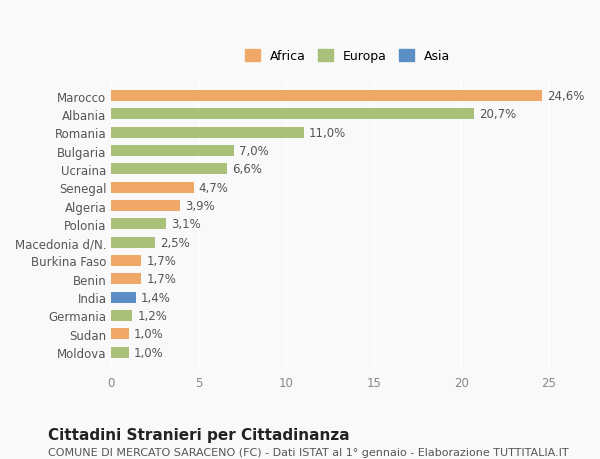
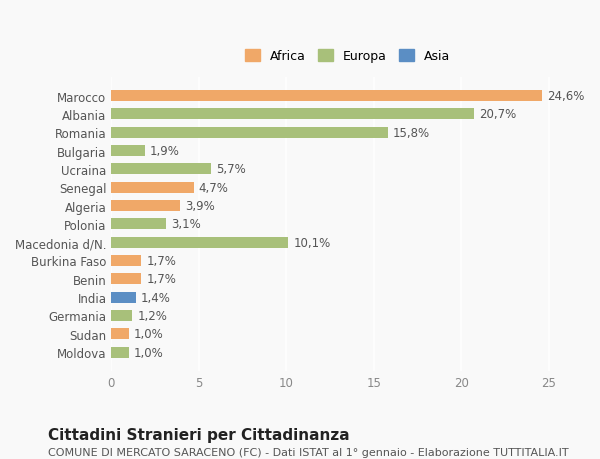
Romania: 11,0% -> 15,8%
Bulgaria: 7,0% -> 1,9%
Ucraina: 6,6% -> 5,7%
Macedonia d/N.: 2,5% -> 10,1%
